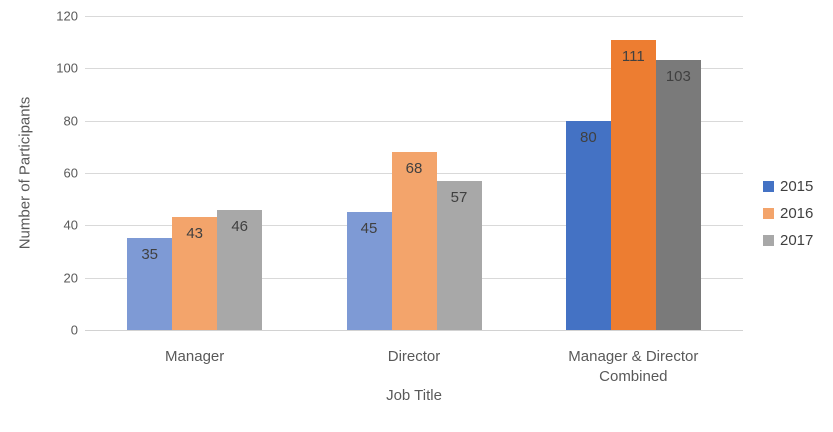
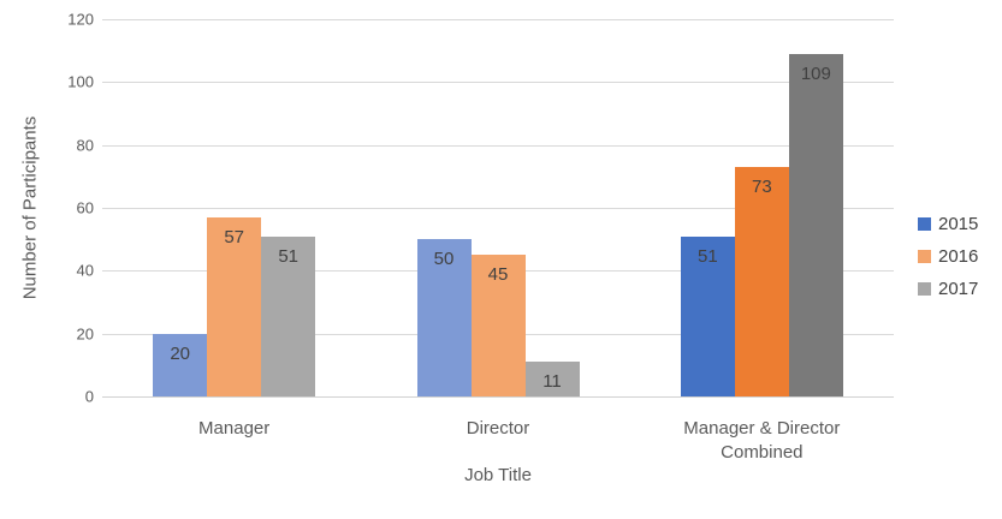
2015/Manager: 35 -> 20
2016/Manager: 43 -> 57
2017/Manager: 46 -> 51
2015/Director: 45 -> 50
2016/Director: 68 -> 45
2017/Director: 57 -> 11
2015/Manager & Director Combined: 80 -> 51
2016/Manager & Director Combined: 111 -> 73
2017/Manager & Director Combined: 103 -> 109
